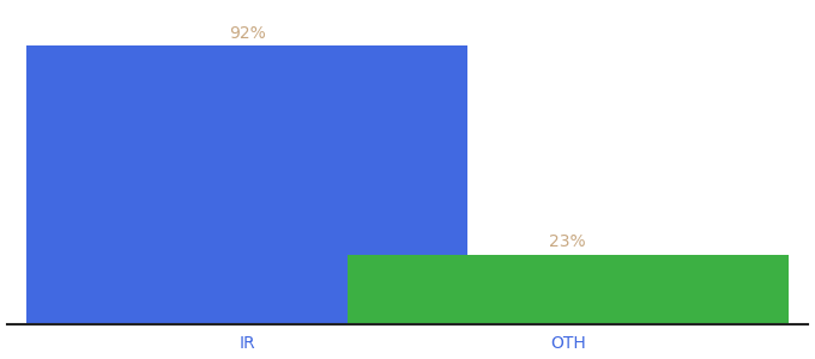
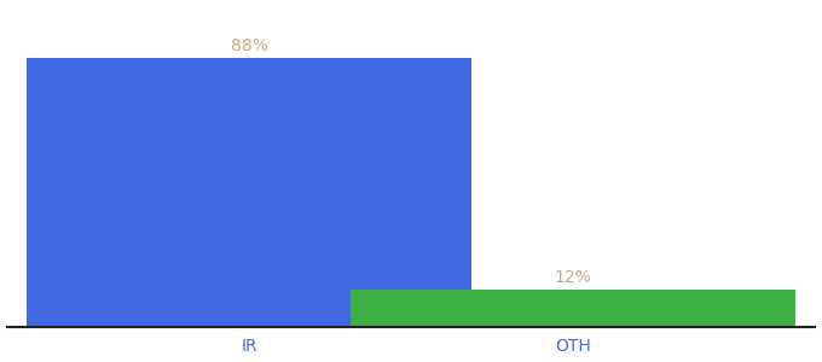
IR: 92% -> 88%
OTH: 23% -> 12%
